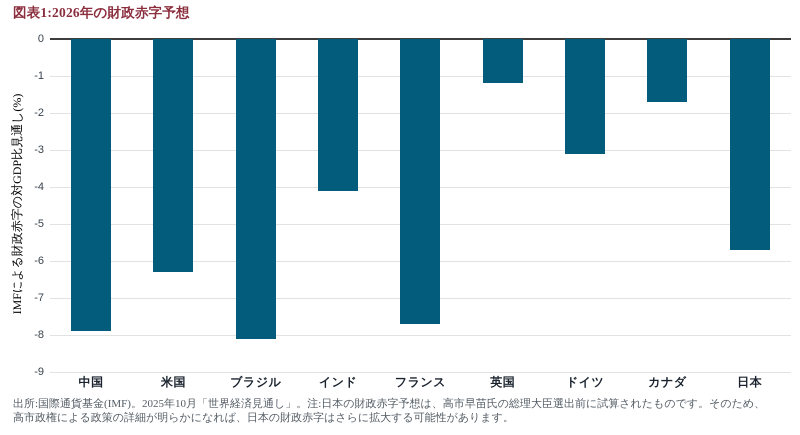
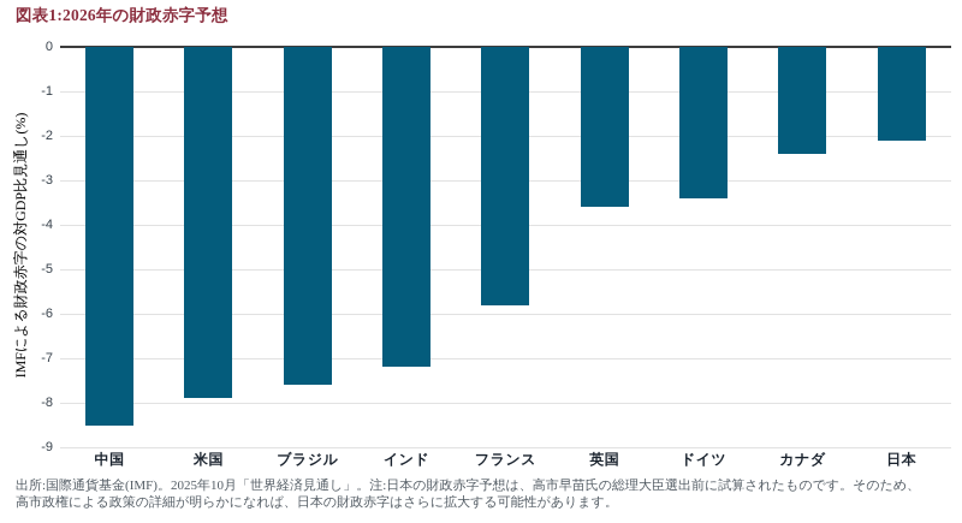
中国: -7.9 -> -8.5
米国: -6.3 -> -7.9
ブラジル: -8.1 -> -7.6
インド: -4.1 -> -7.2
フランス: -7.7 -> -5.8
英国: -1.2 -> -3.6
ドイツ: -3.1 -> -3.4
カナダ: -1.7 -> -2.4
日本: -5.7 -> -2.1
